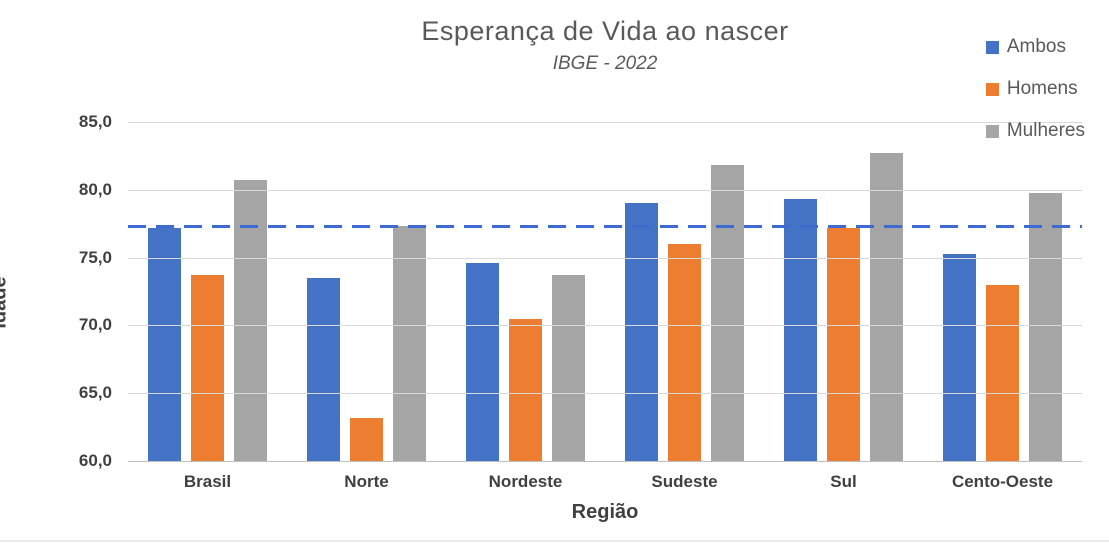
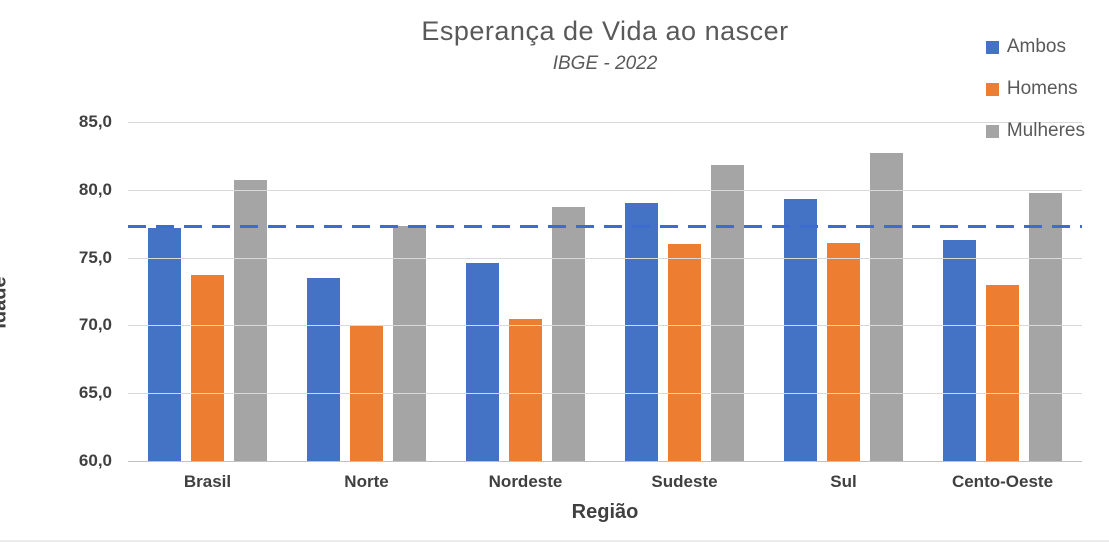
Homens/Norte: 63,2 -> 70,0
Mulheres/Nordeste: 73,7 -> 78,7
Homens/Sul: 77,2 -> 76,1
Ambos/Cento-Oeste: 75,3 -> 76,3
